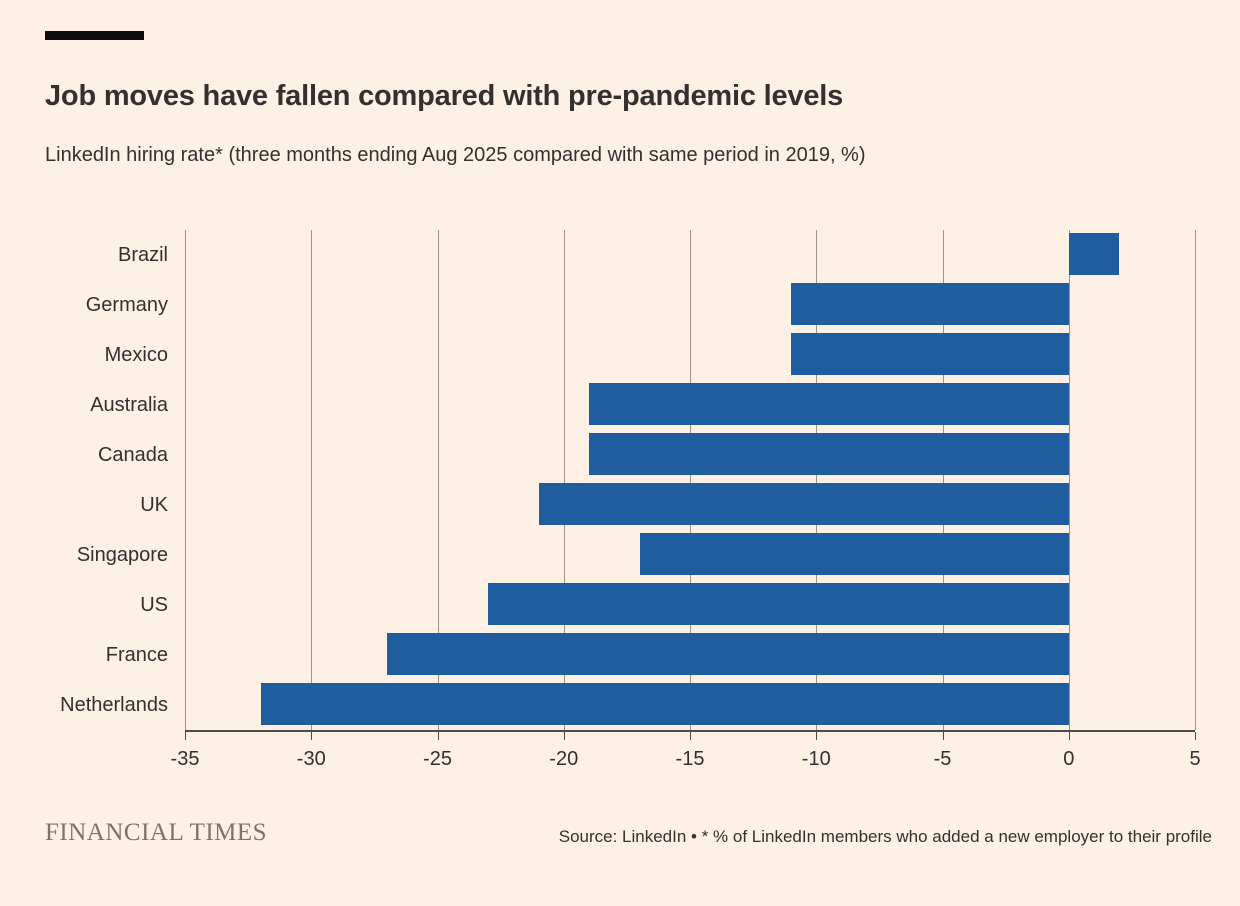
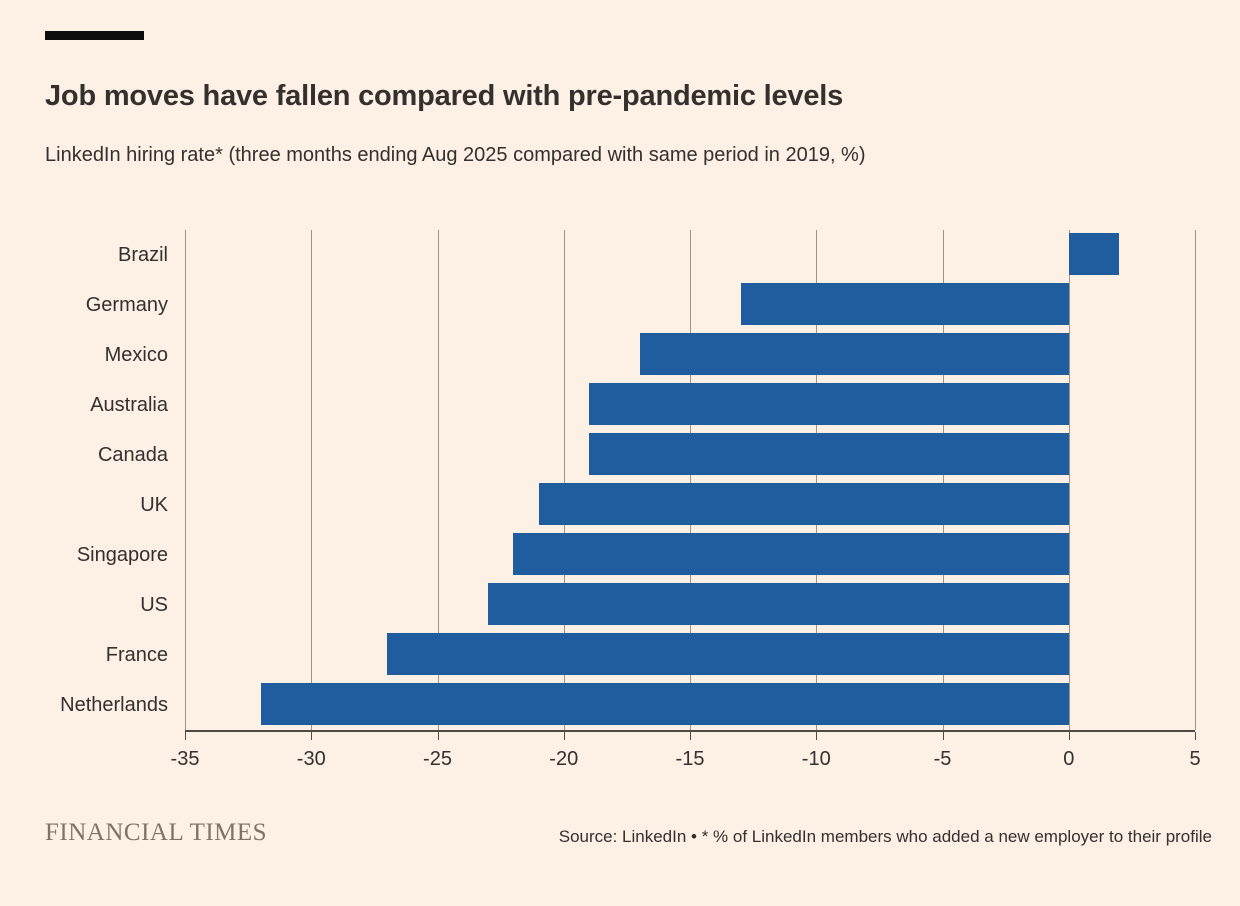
Germany: -11 -> -13
Mexico: -11 -> -17
Singapore: -17 -> -22
